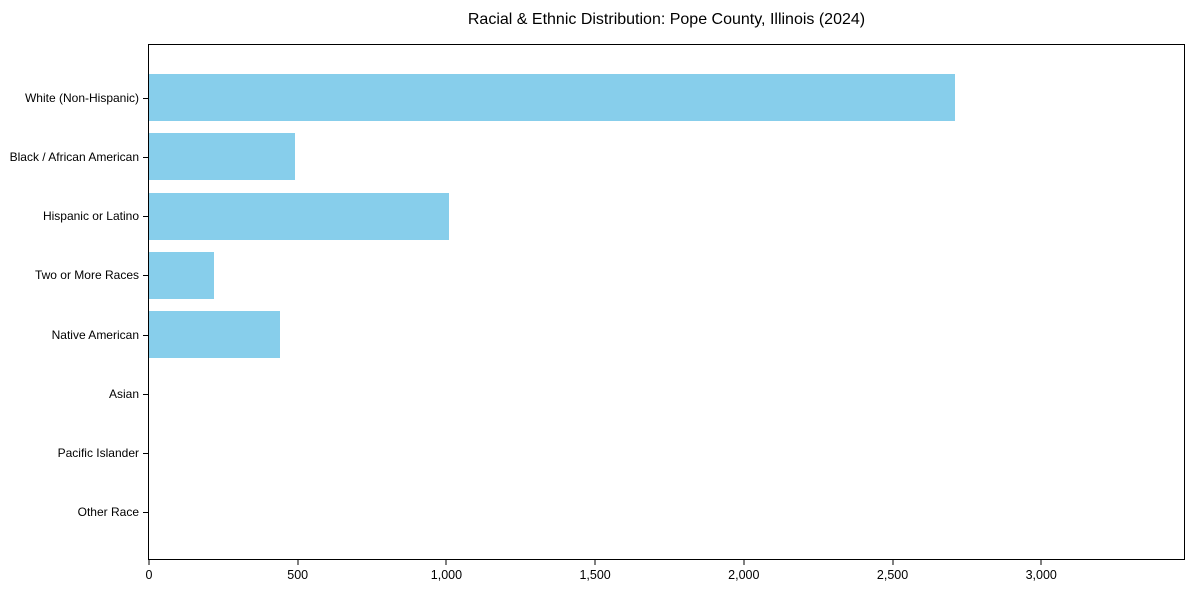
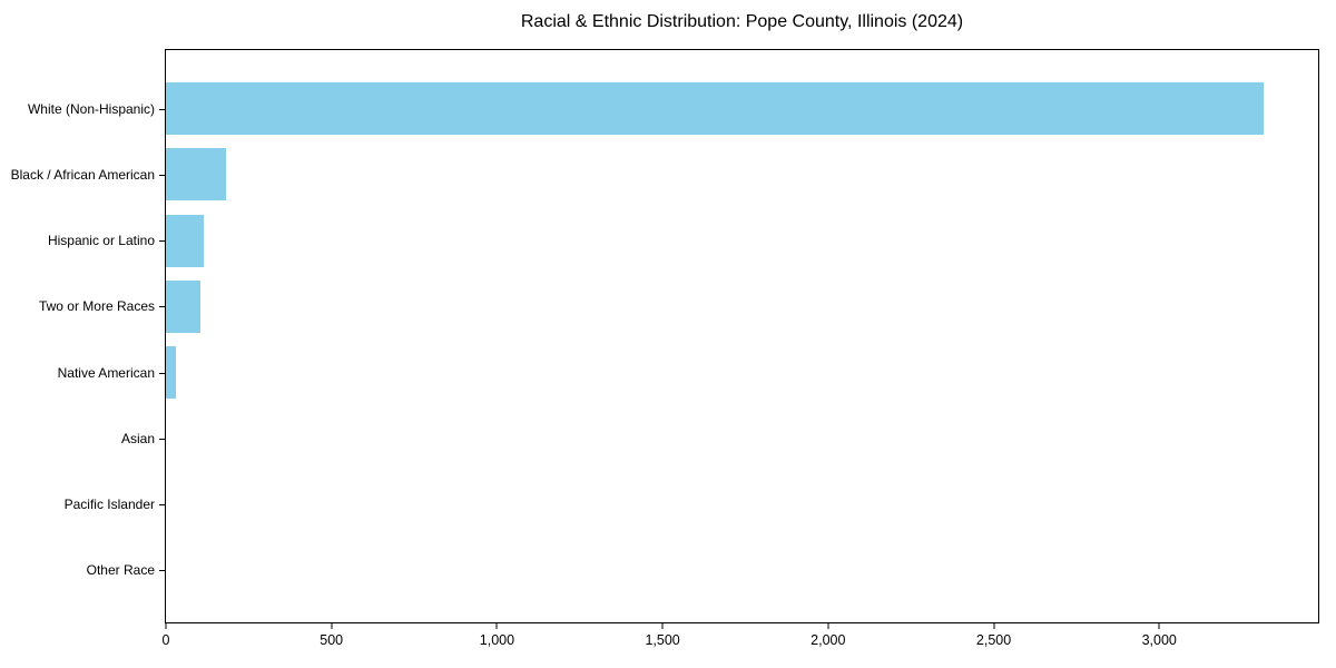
White (Non-Hispanic): 2710 -> 3320
Black / African American: 490 -> 180
Hispanic or Latino: 1010 -> 120
Two or More Races: 220 -> 100
Native American: 440 -> 30
